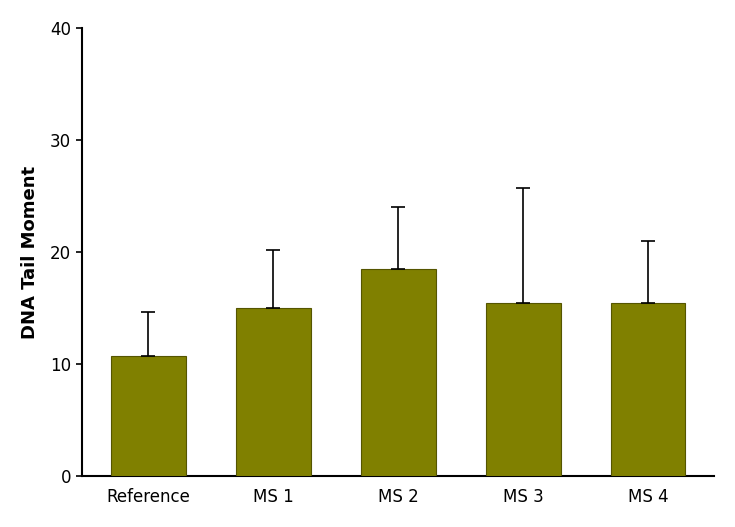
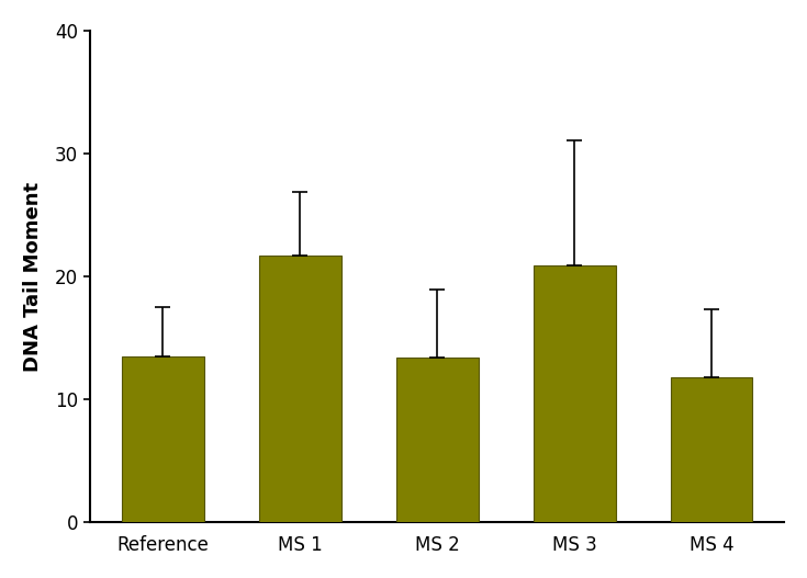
Reference: 10.7 -> 13.5
MS 1: 15.0 -> 21.7
MS 2: 18.5 -> 13.4
MS 3: 15.5 -> 20.9
MS 4: 15.5 -> 11.8
